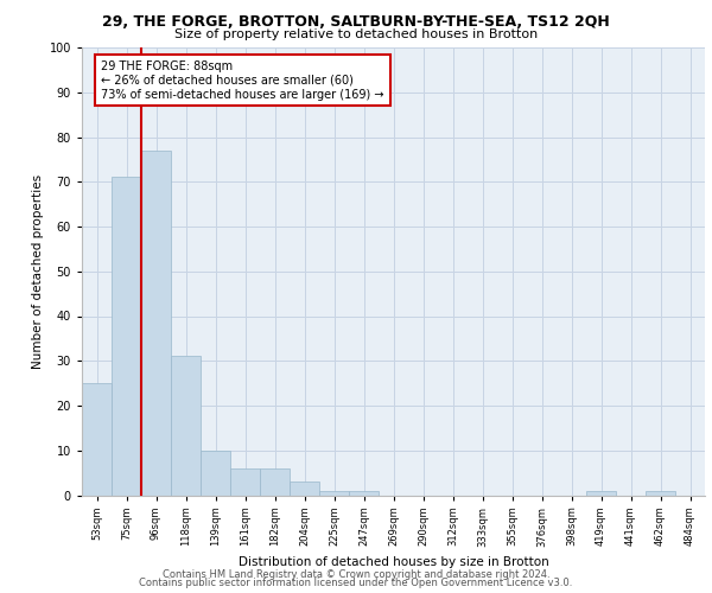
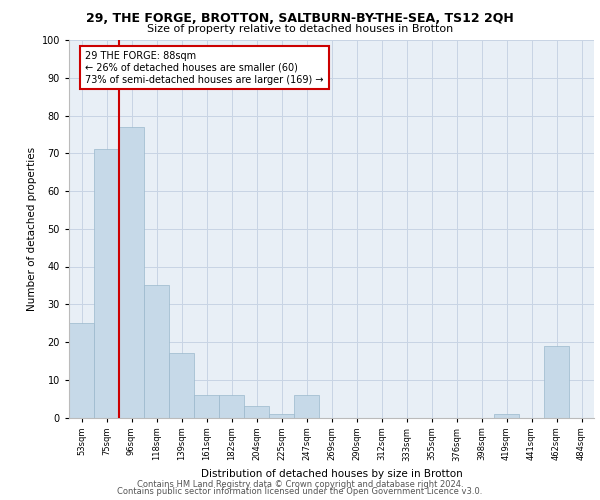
118sqm: 31 -> 35
139sqm: 10 -> 17
247sqm: 1 -> 6
462sqm: 1 -> 19
